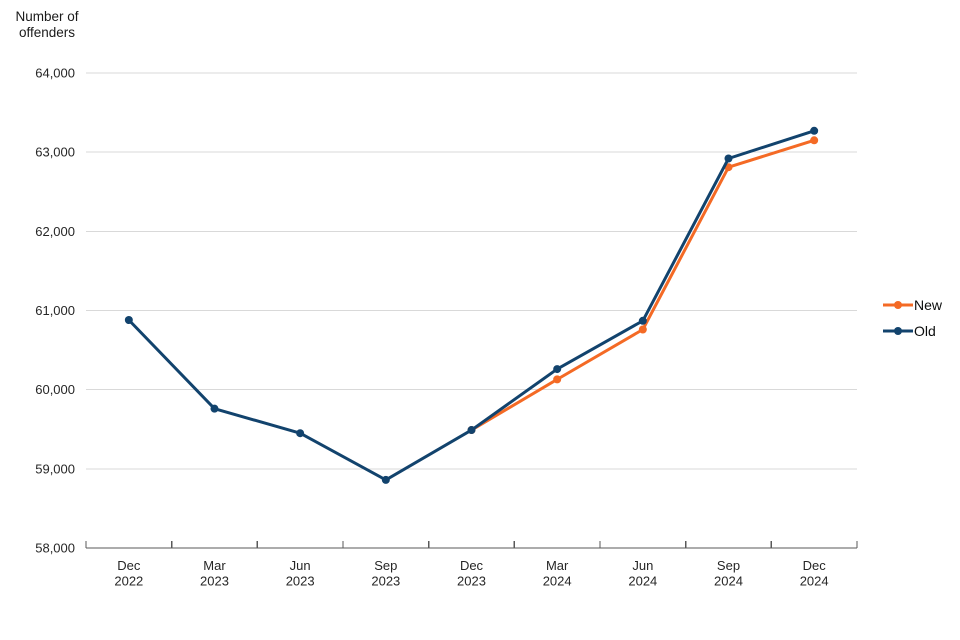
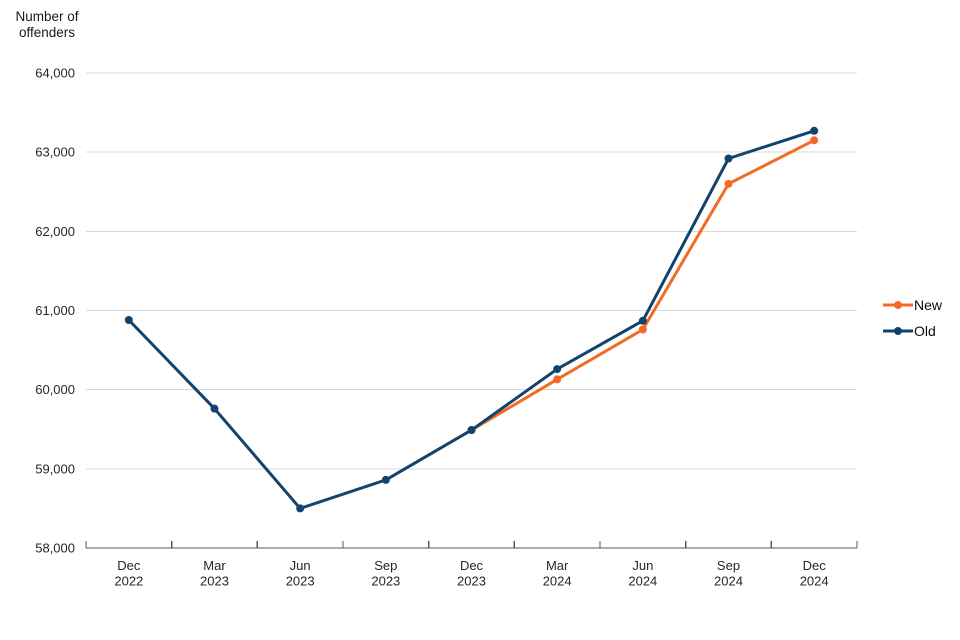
Old/Jun 2023: 59400 -> 58500
New/Sep 2024: 62800 -> 62600
